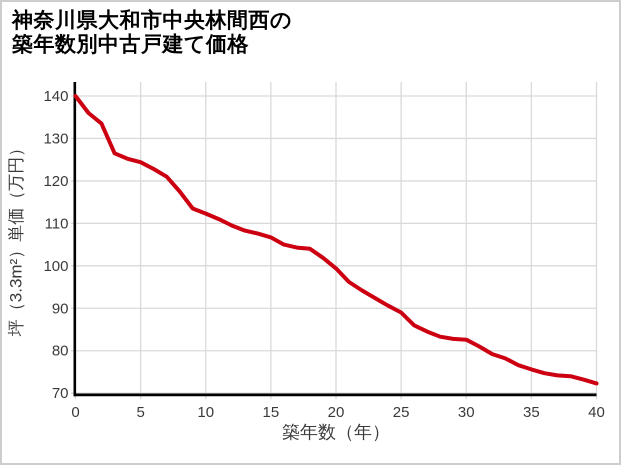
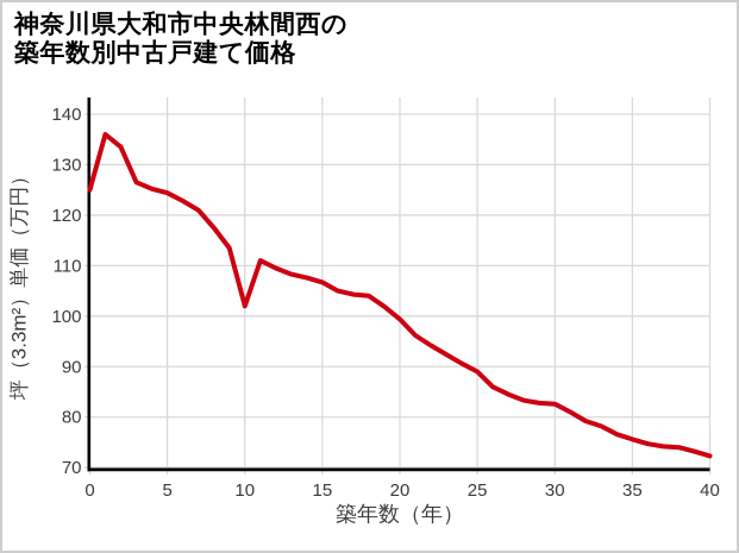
0: 140 -> 125
10: 112 -> 102
